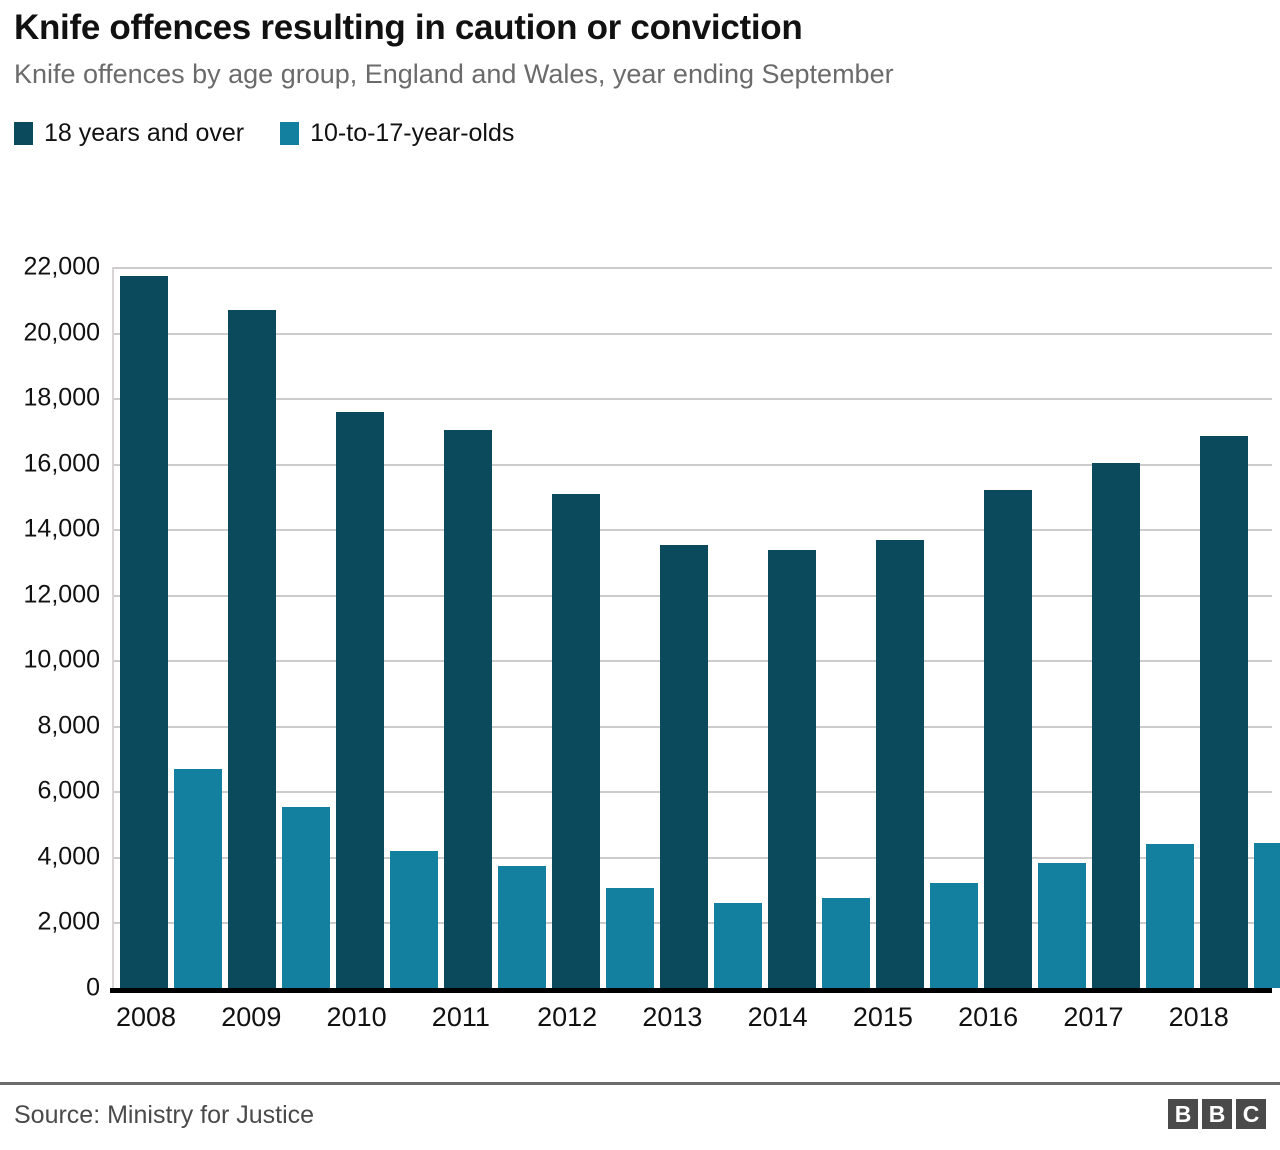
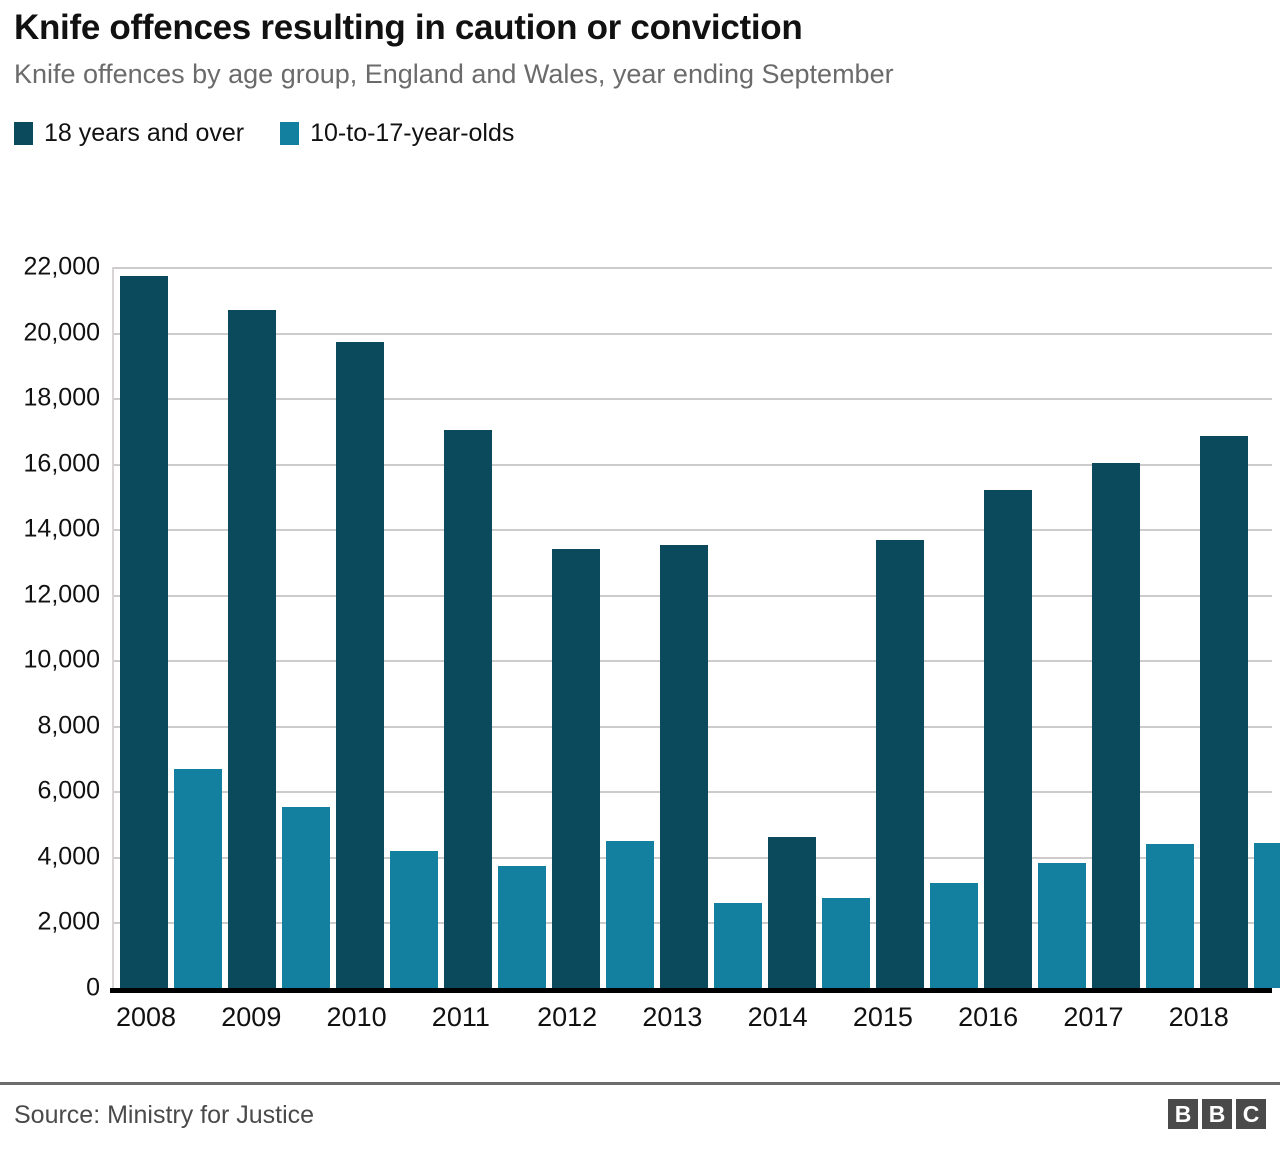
18 years and over/2010: 17600 -> 19700
18 years and over/2012: 15100 -> 13400
10-to-17-year-olds/2012: 3000 -> 4500
18 years and over/2014: 13400 -> 4600
